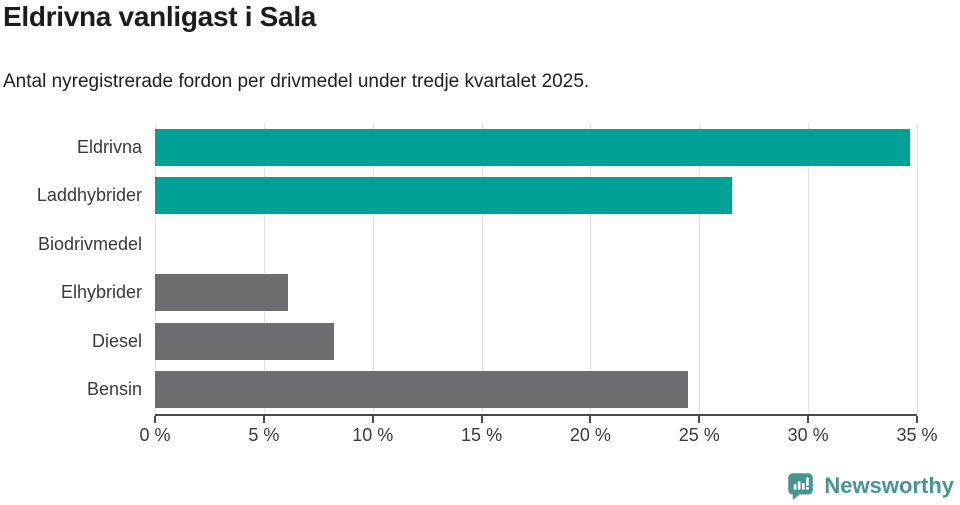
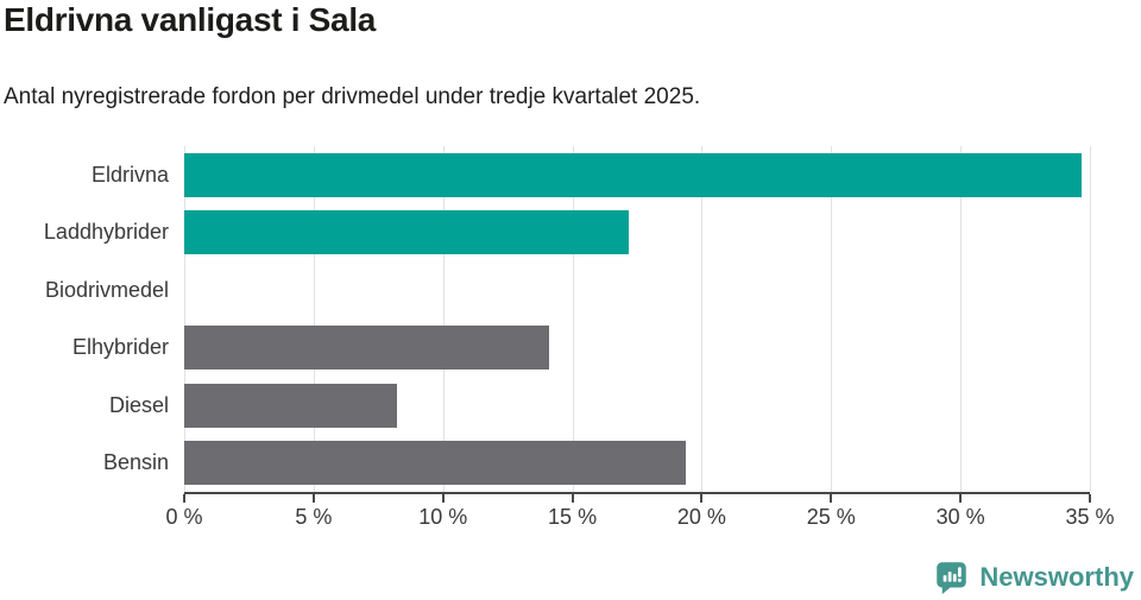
Laddhybrider: 26.5% -> 17.2%
Elhybrider: 6.1% -> 14.1%
Bensin: 24.5% -> 19.4%
